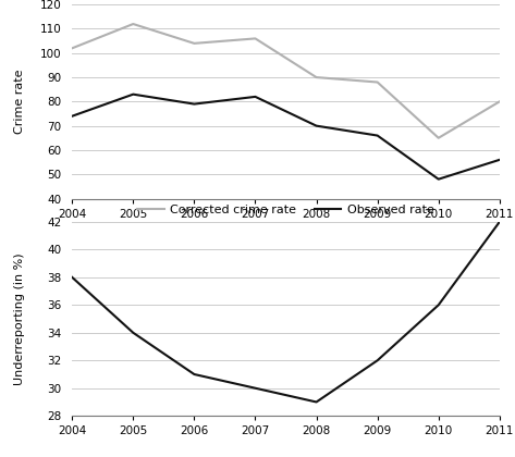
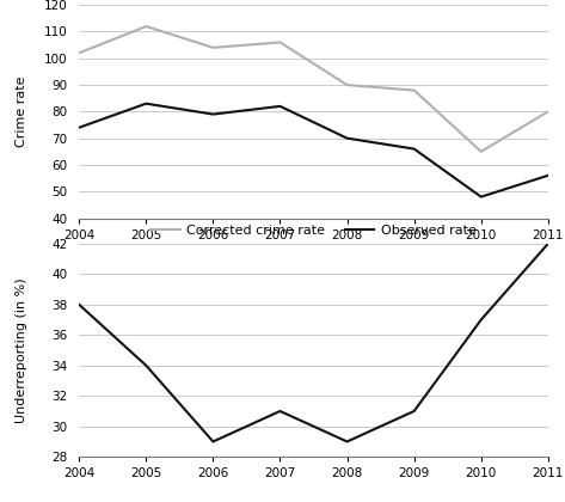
2006: 31 -> 29
2007: 30 -> 31
2009: 32 -> 31
2010: 36 -> 37
